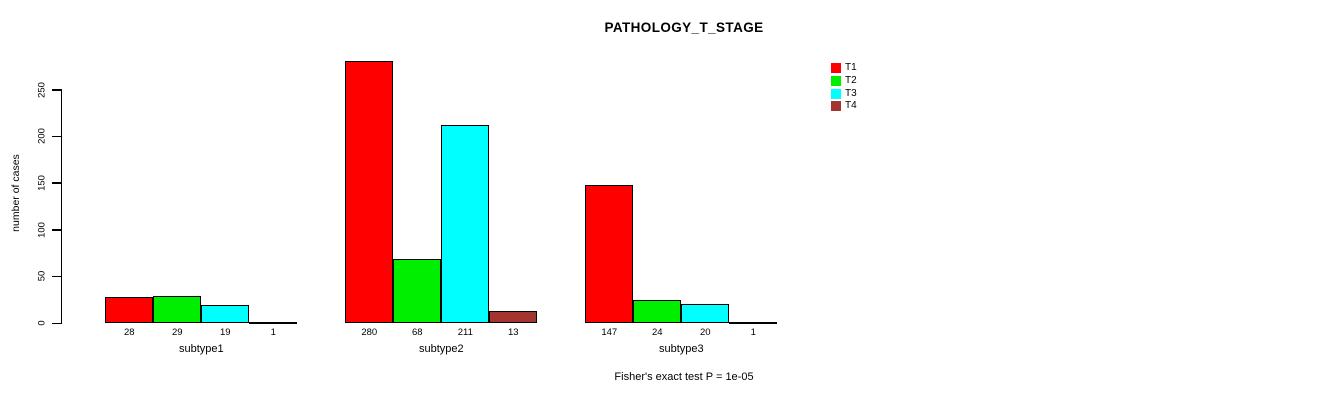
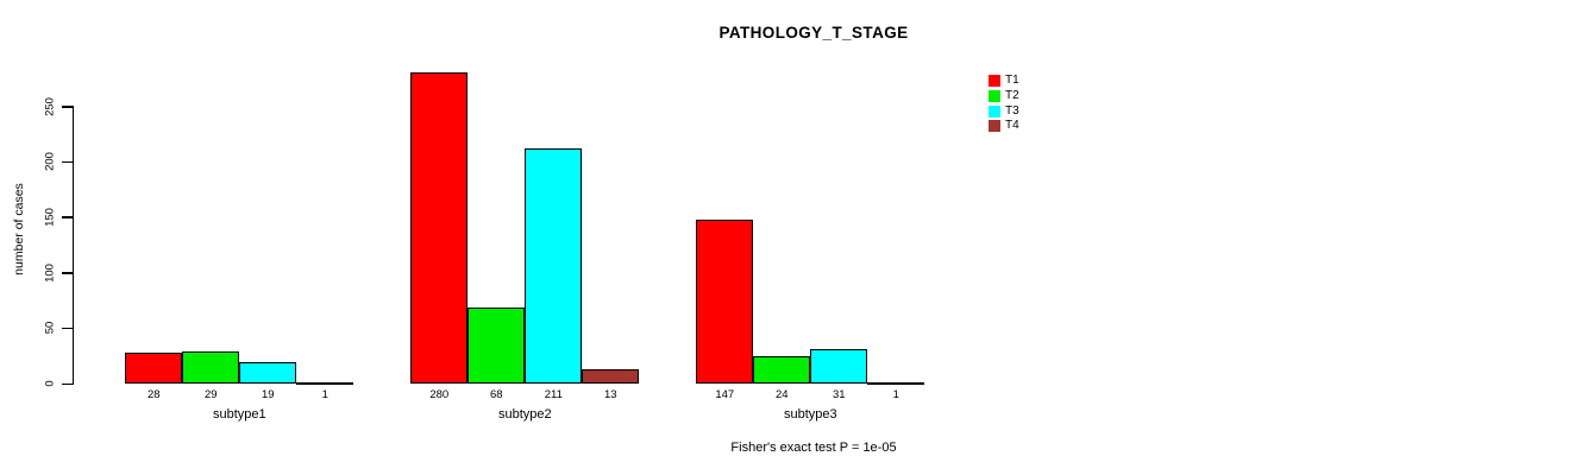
T3/subtype3: 20 -> 31
